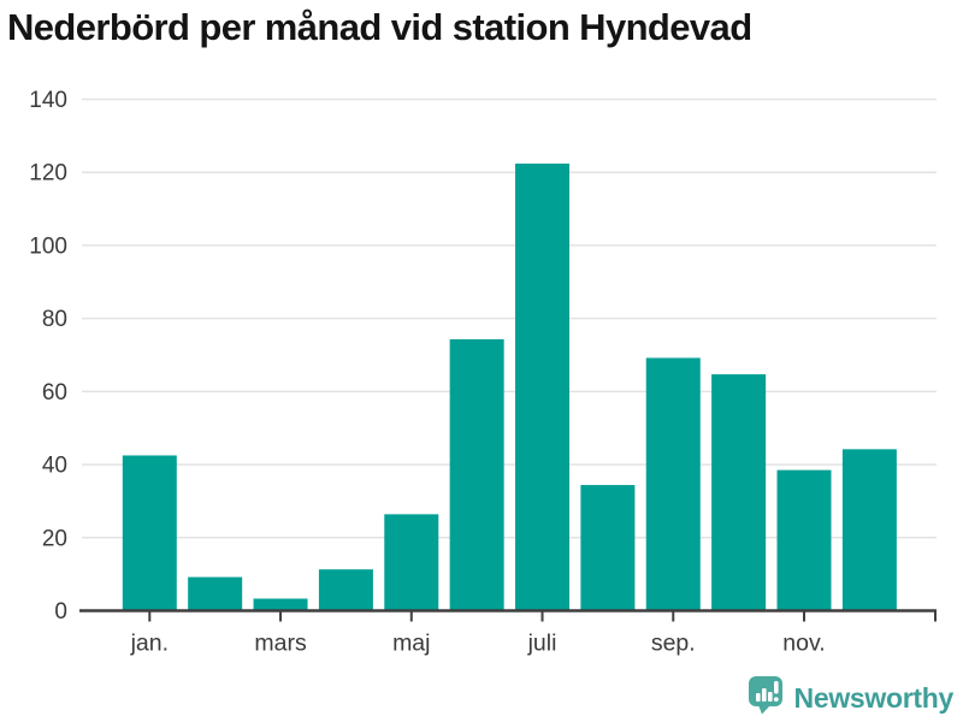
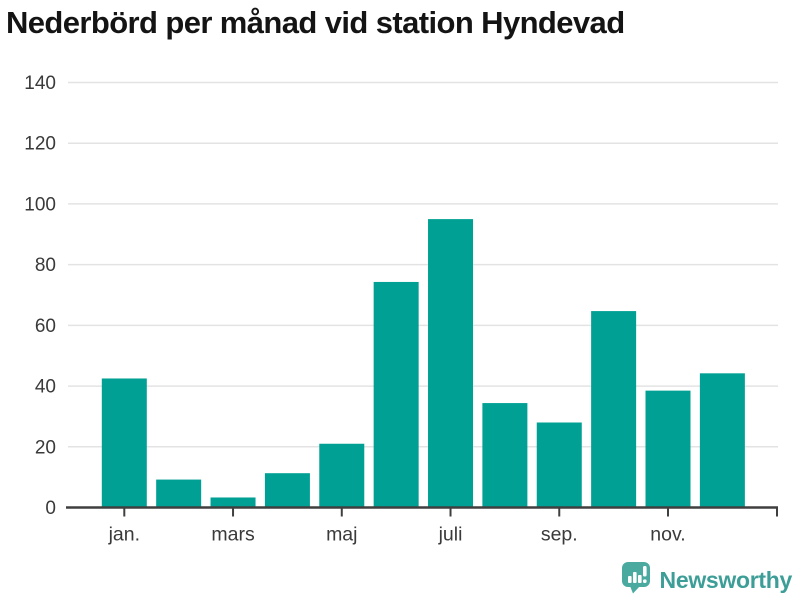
maj: 26 -> 21
juli: 122 -> 95
sep.: 69 -> 28
